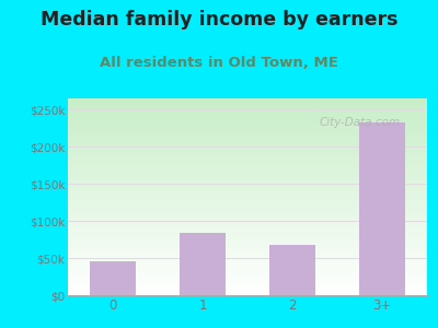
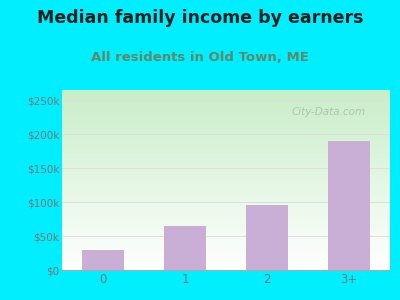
0: $46k -> $30k
1: $84k -> $65k
2: $68k -> $95k
3+: $232k -> $190k
